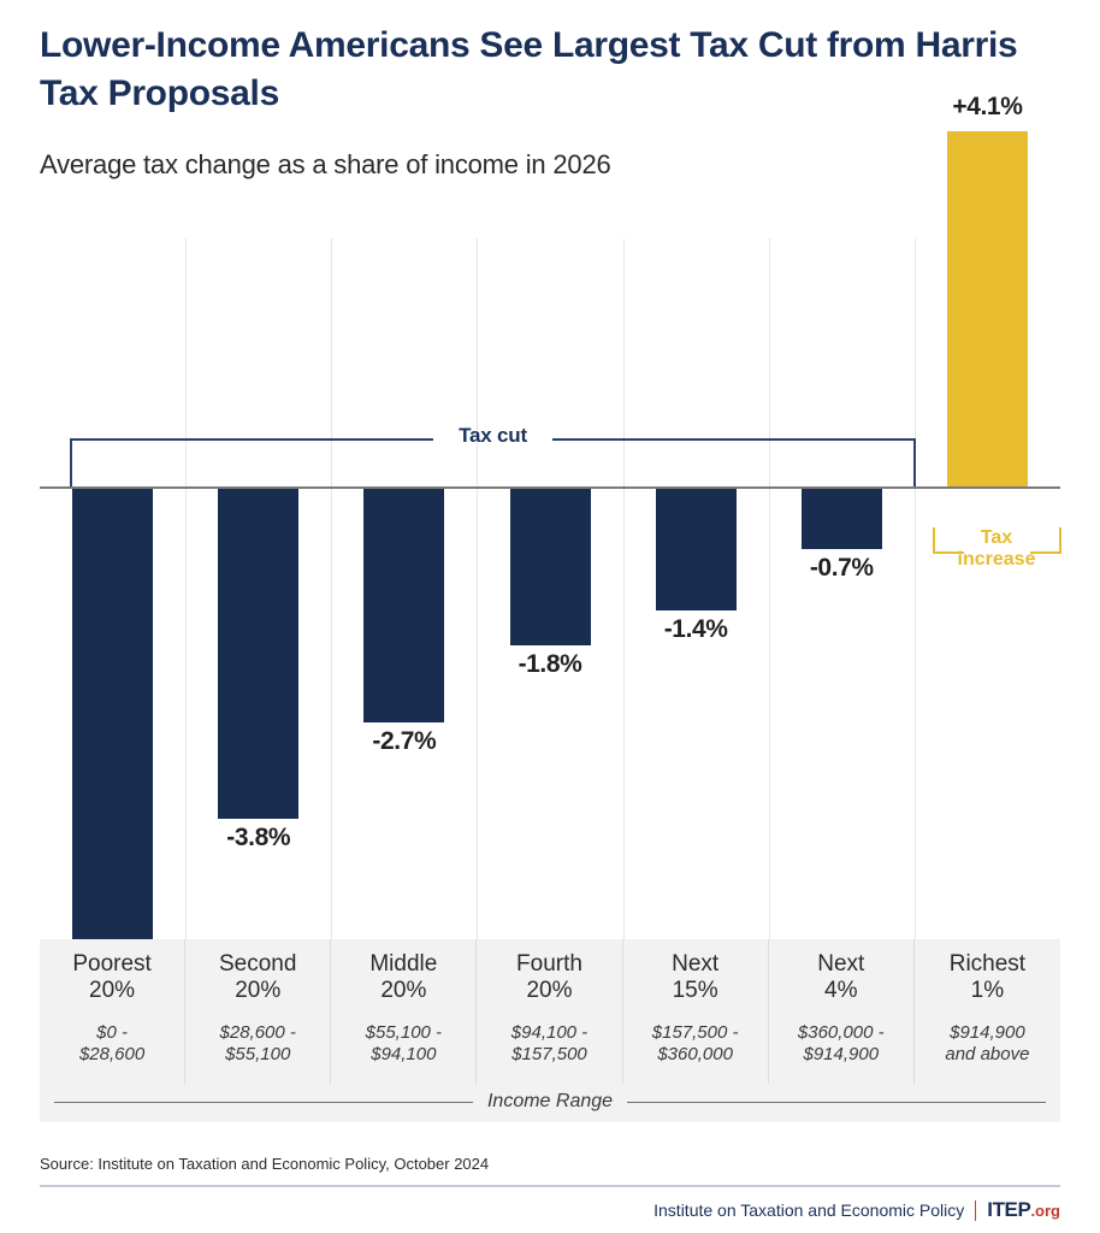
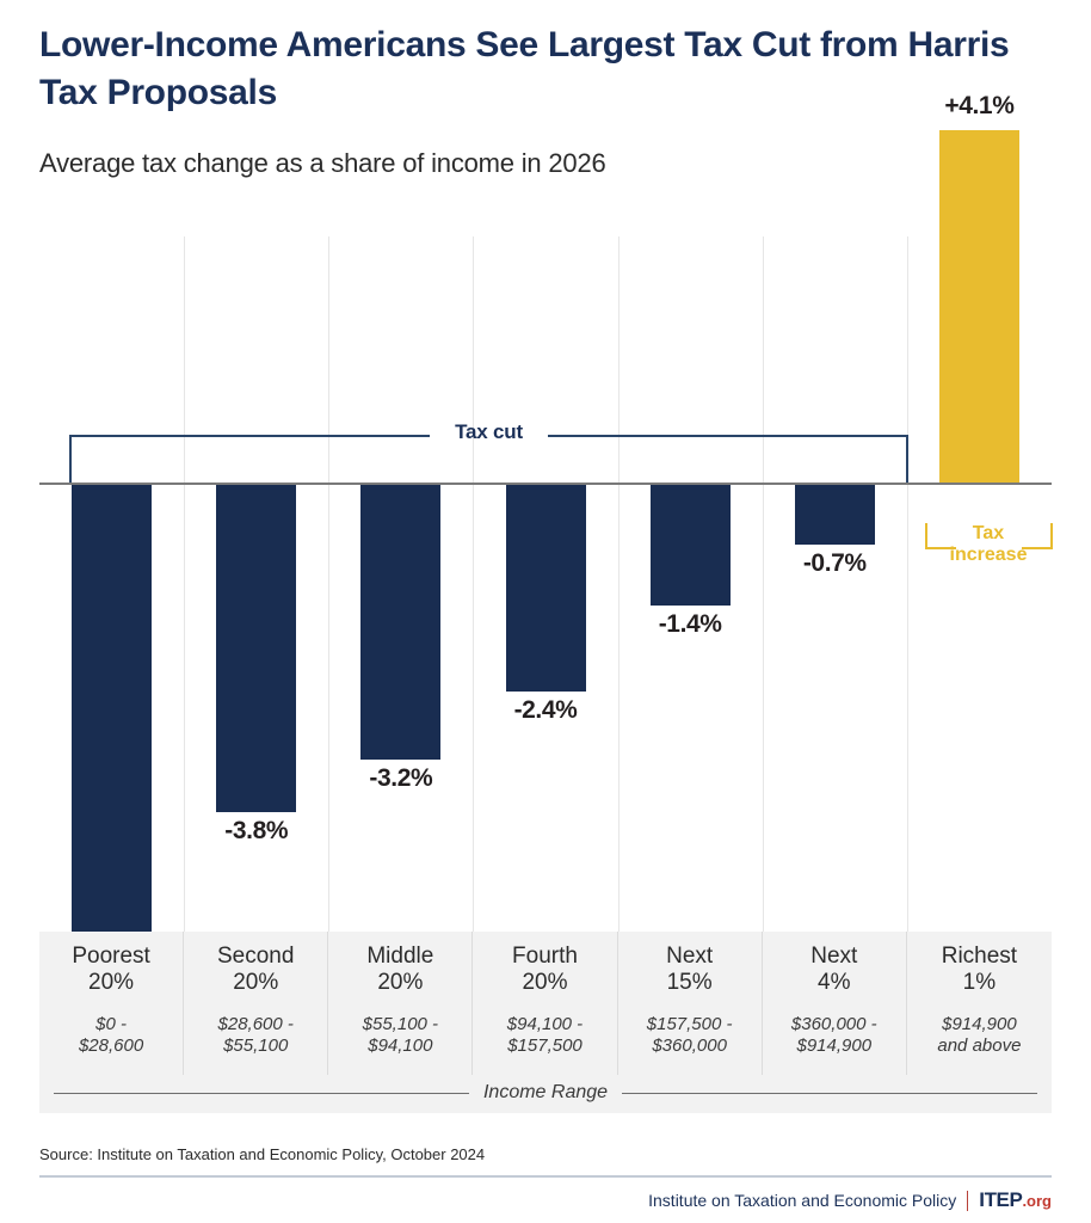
Middle 20%: -2.7% -> -3.2%
Fourth 20%: -1.8% -> -2.4%
